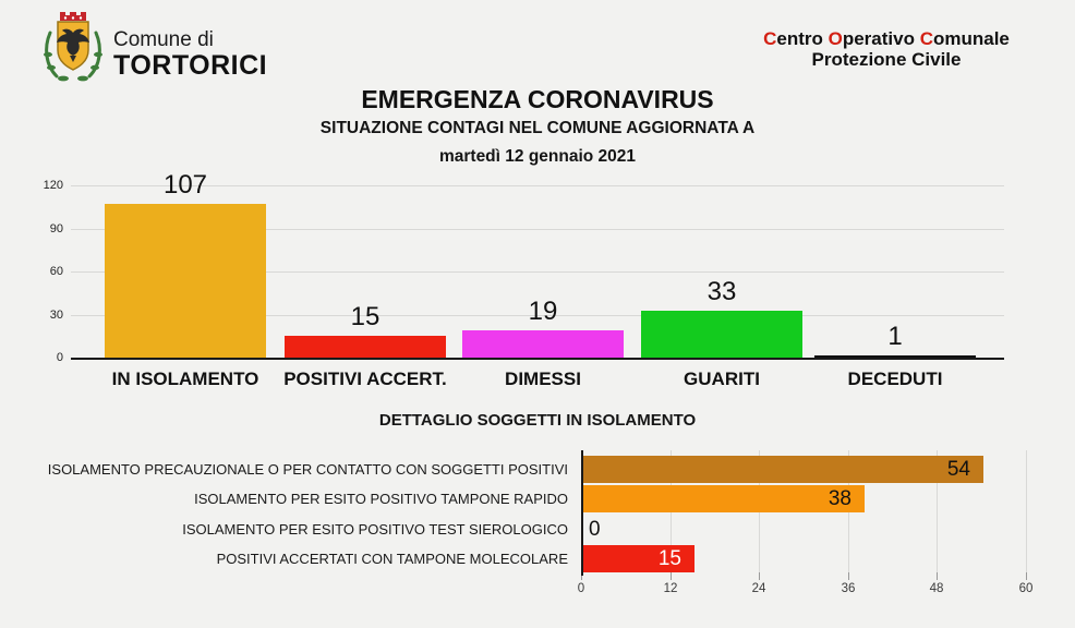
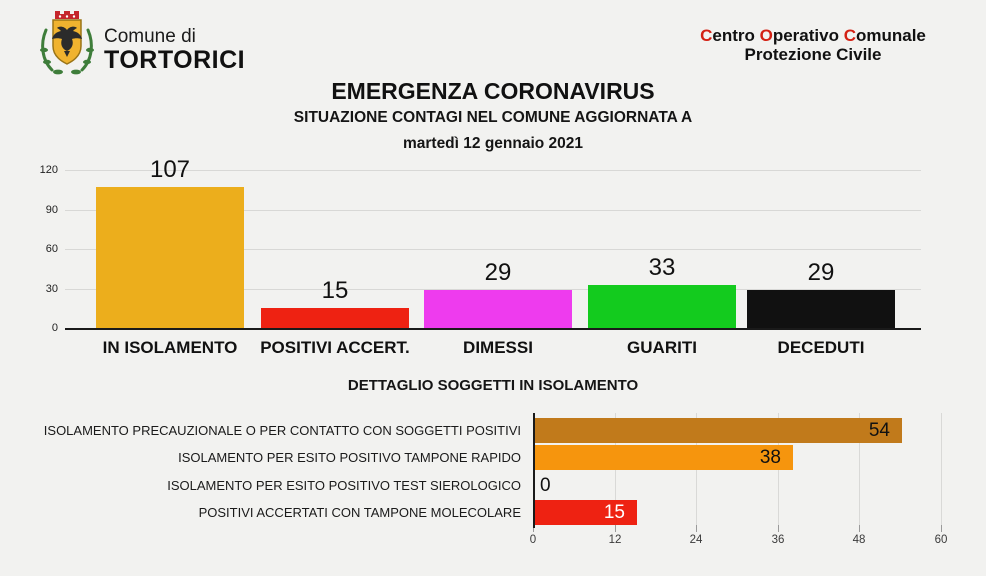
EMERGENZA CORONAVIRUS/DIMESSI: 19 -> 29
EMERGENZA CORONAVIRUS/DECEDUTI: 1 -> 29
